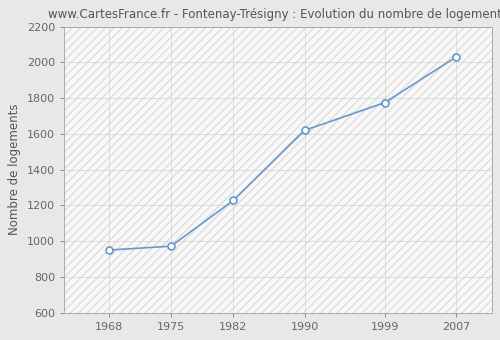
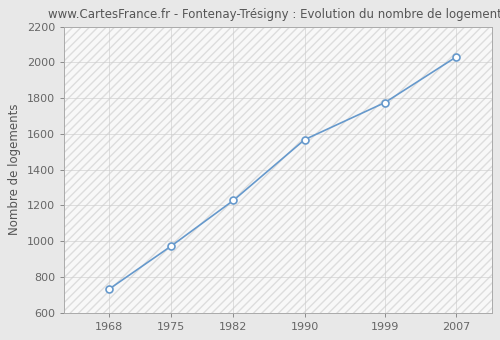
1968: 950 -> 730
1990: 1620 -> 1570
